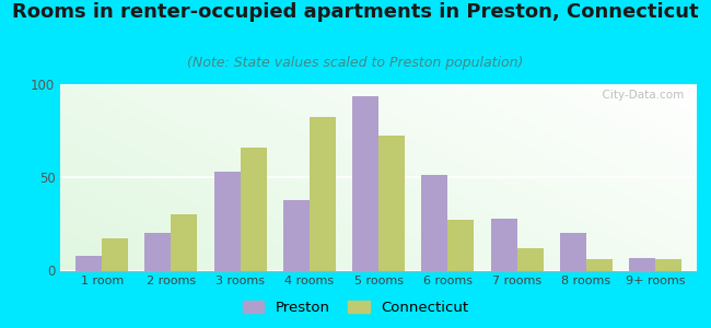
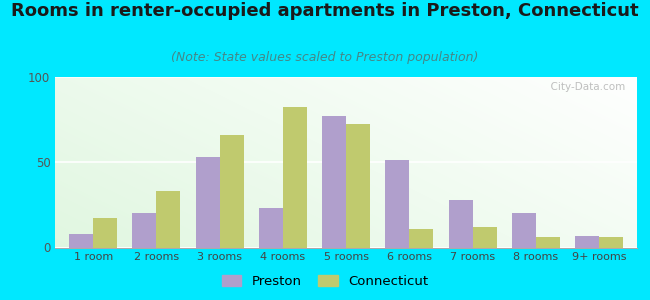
Connecticut/2 rooms: 30 -> 33
Preston/4 rooms: 38 -> 23
Preston/5 rooms: 93 -> 77
Connecticut/6 rooms: 27 -> 11
